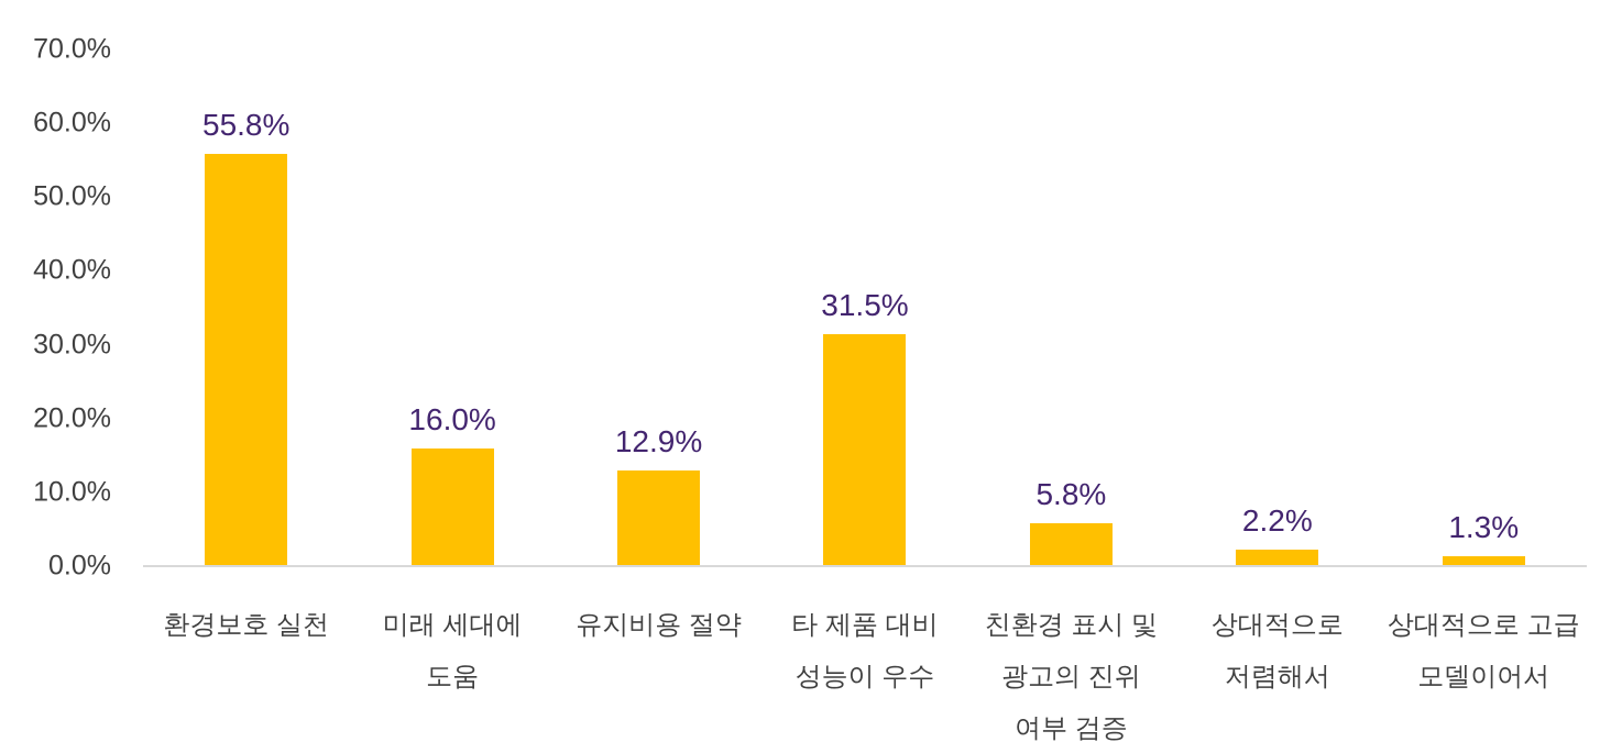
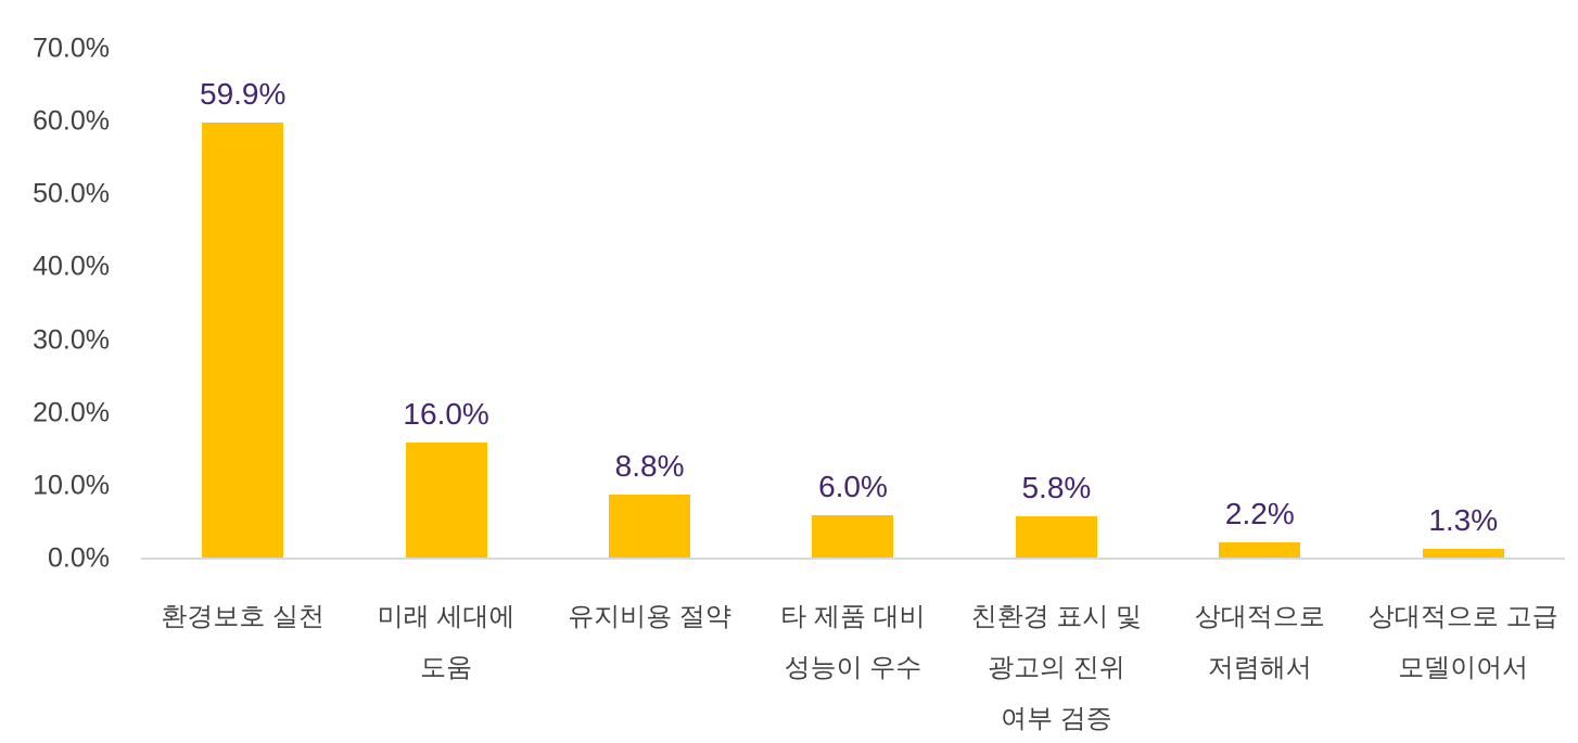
환경보호 실천: 55.8% -> 59.9%
유지비용 절약: 12.9% -> 8.8%
타 제품 대비 성능이 우수: 31.5% -> 6.0%
